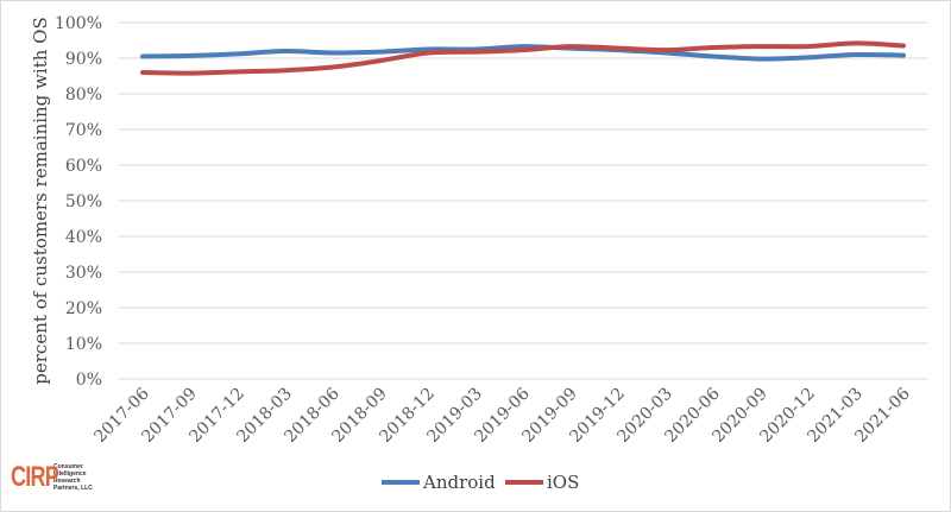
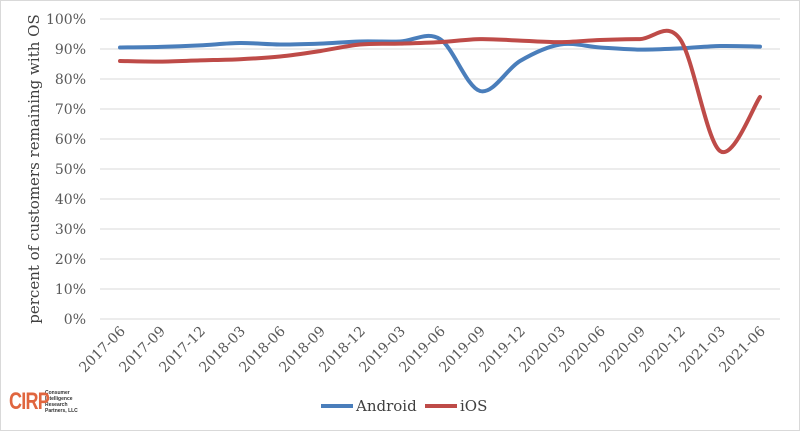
Android/2019-09: 93% -> 76%
Android/2019-12: 92% -> 86%
iOS/2021-03: 94% -> 56%
iOS/2021-06: 94% -> 74%
